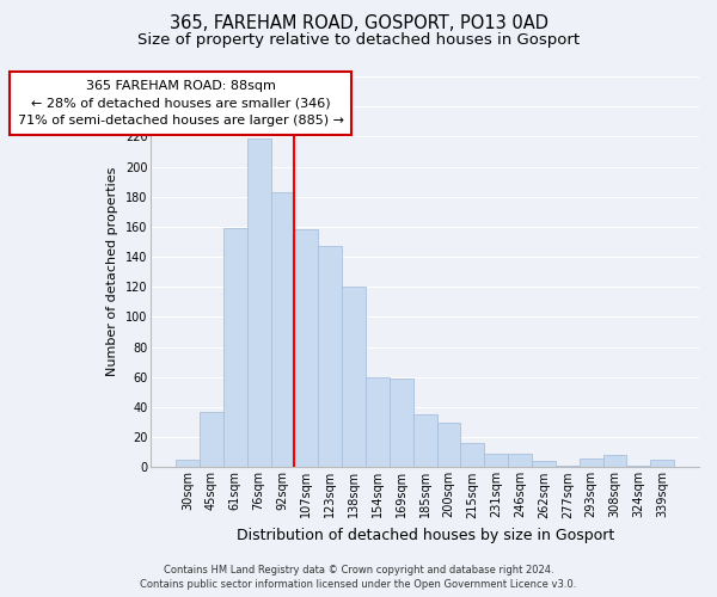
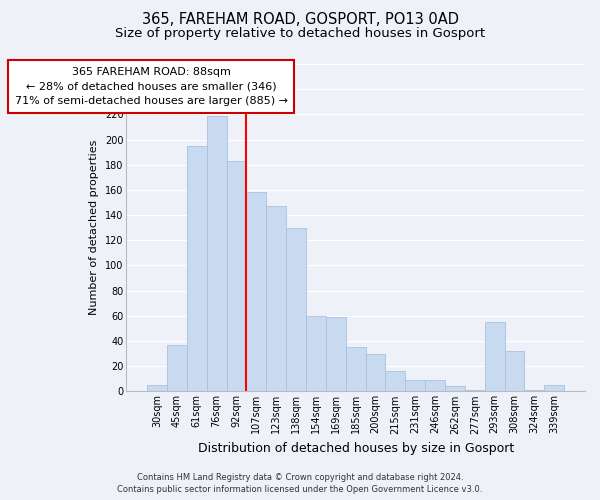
61sqm: 159 -> 195
138sqm: 120 -> 130
293sqm: 6 -> 55
308sqm: 8 -> 32
